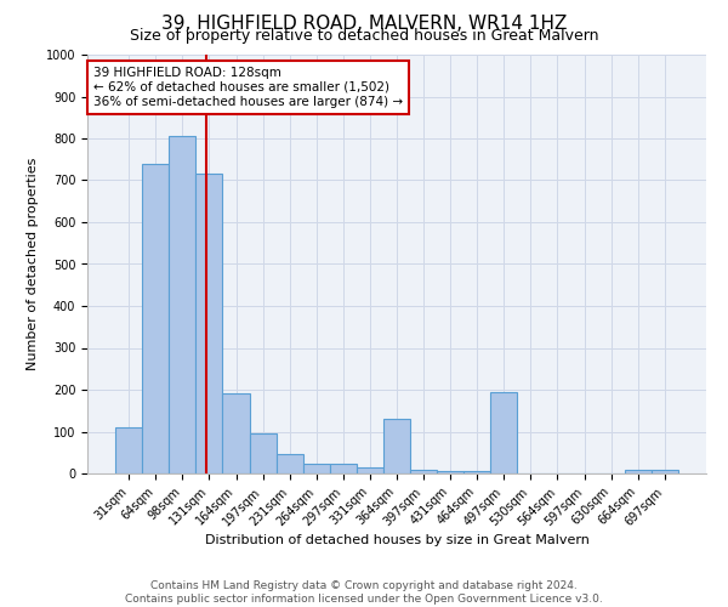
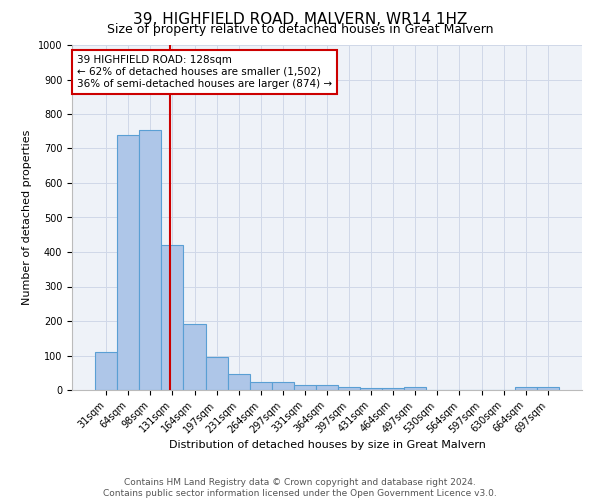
98sqm: 805 -> 755
131sqm: 715 -> 420
364sqm: 130 -> 15
497sqm: 195 -> 10
